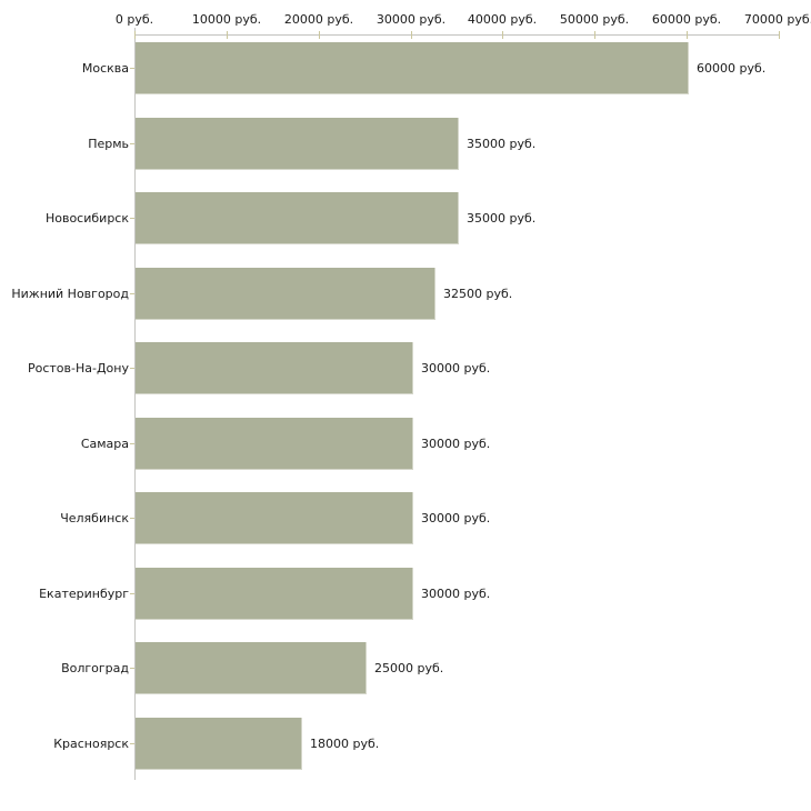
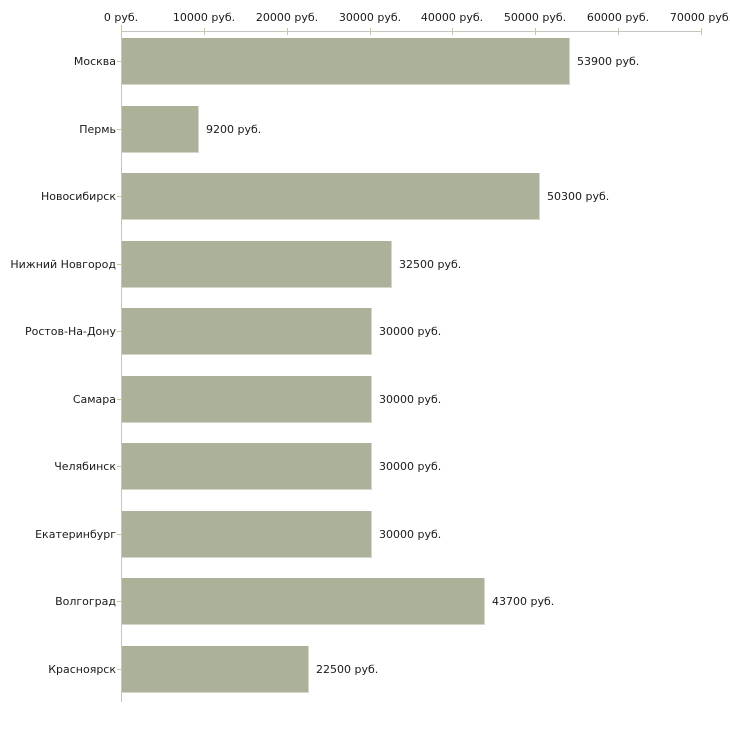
Москва: 60000 -> 53900
Пермь: 35000 -> 9200
Новосибирск: 35000 -> 50300
Волгоград: 25000 -> 43700
Красноярск: 18000 -> 22500
